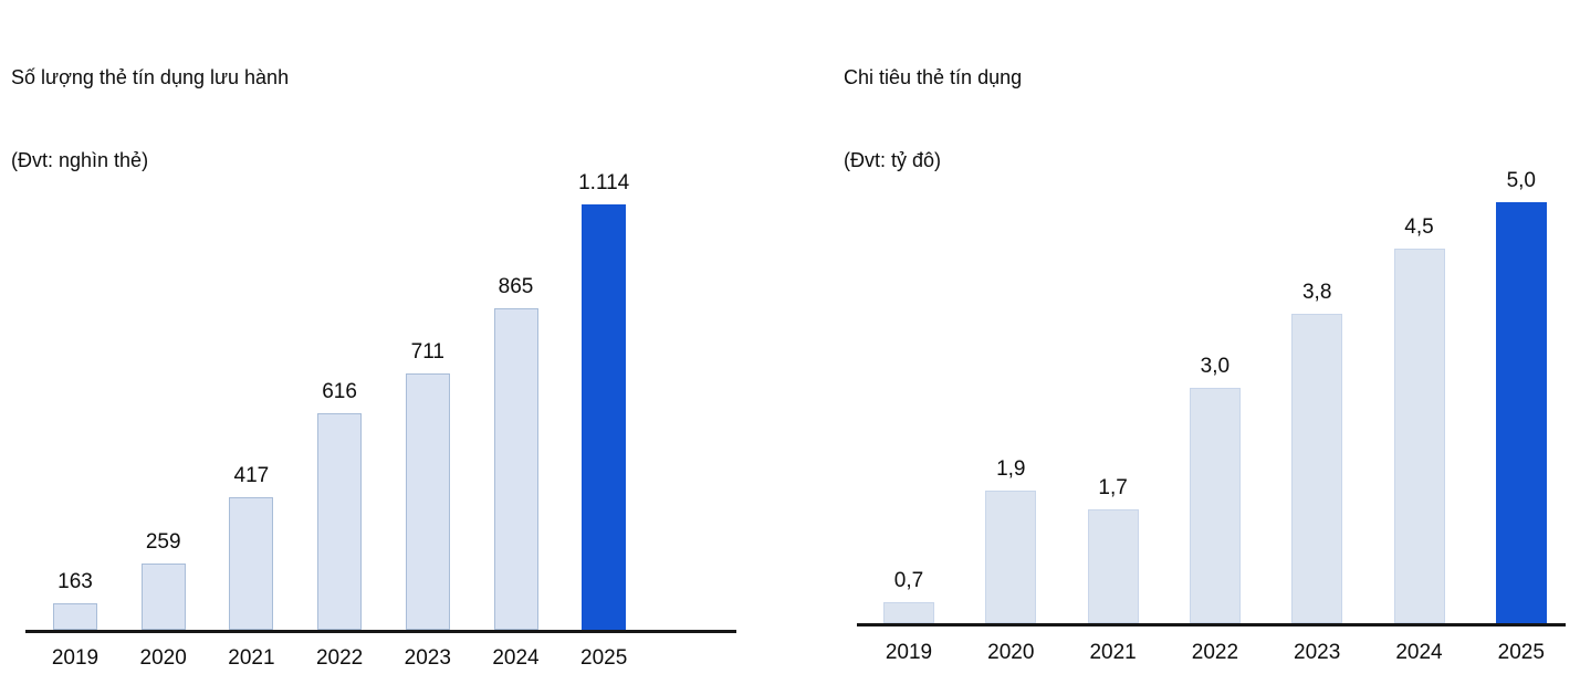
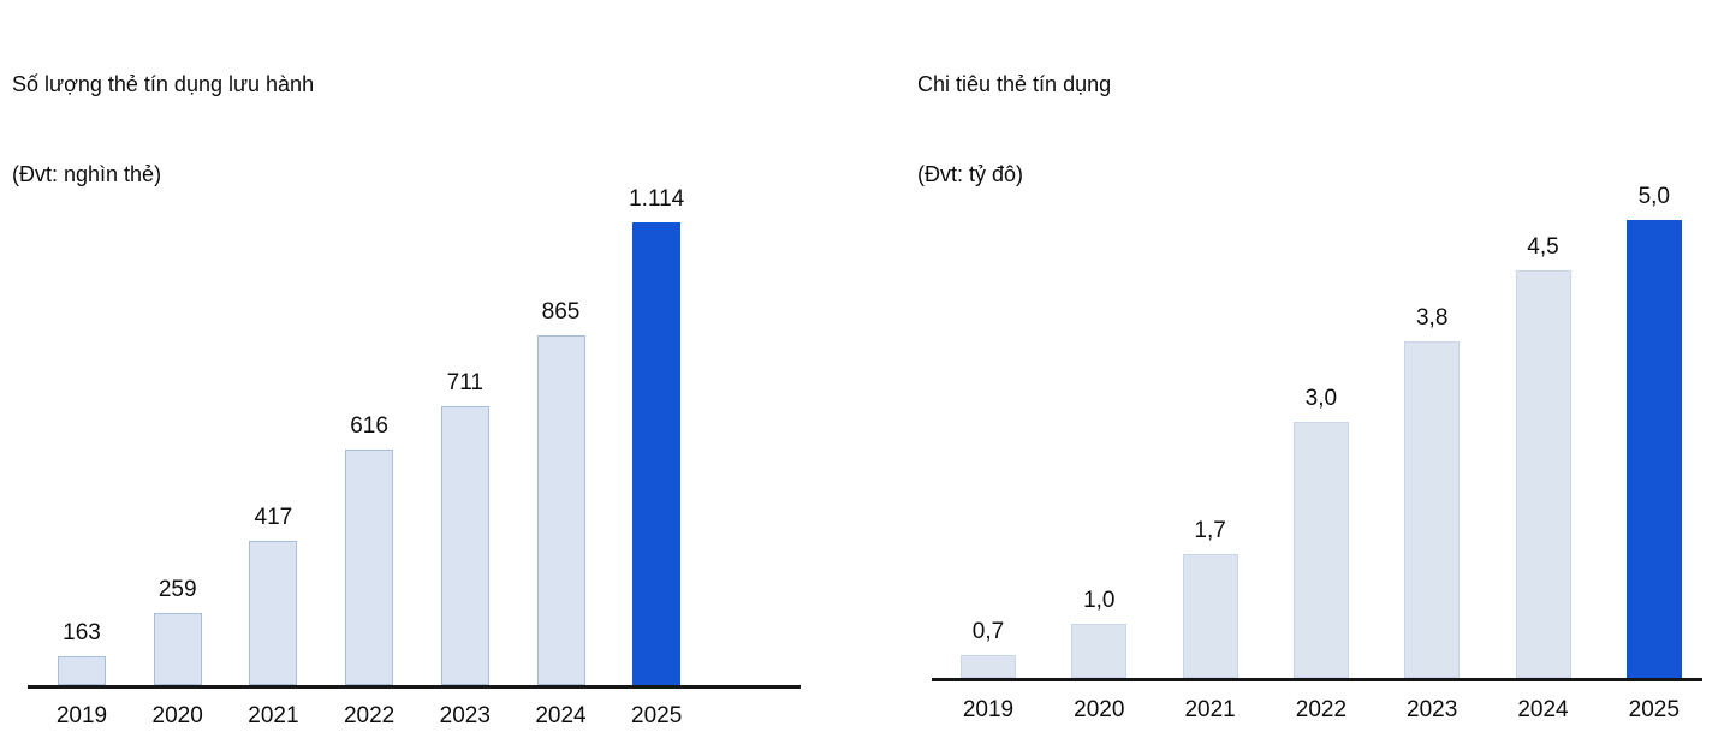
Chi tiêu thẻ tín dụng/2020: 1,9 -> 1,0
